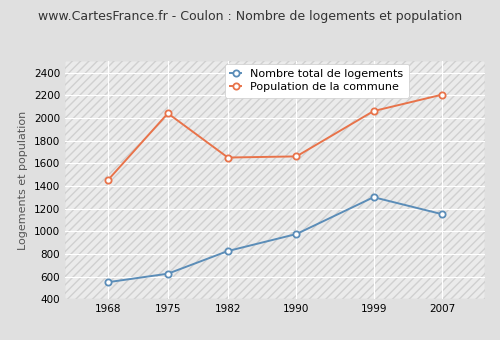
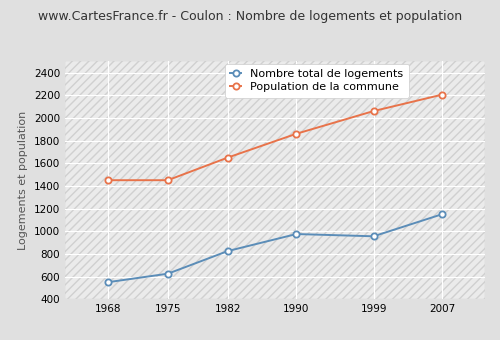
Population de la commune/1975: 2040 -> 1450
Population de la commune/1990: 1660 -> 1860
Nombre total de logements/1999: 1300 -> 960
